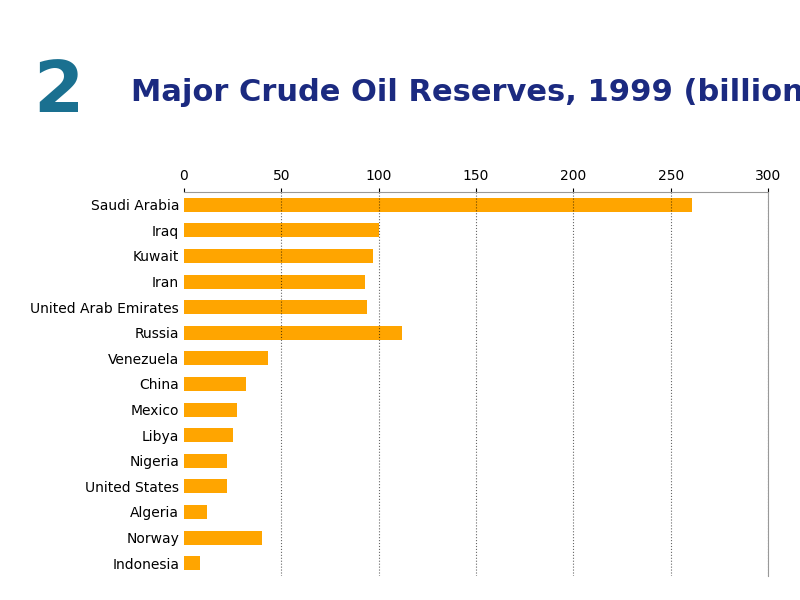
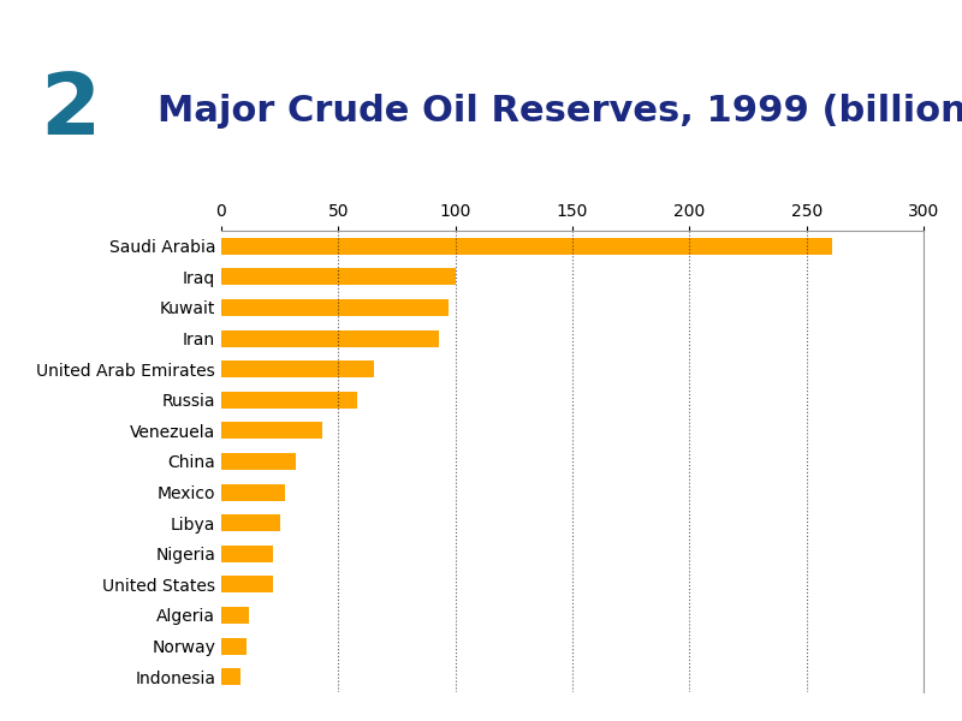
United Arab Emirates: 94 -> 65
Russia: 112 -> 58
Norway: 40 -> 11
